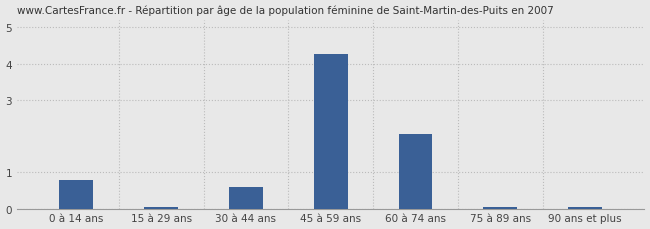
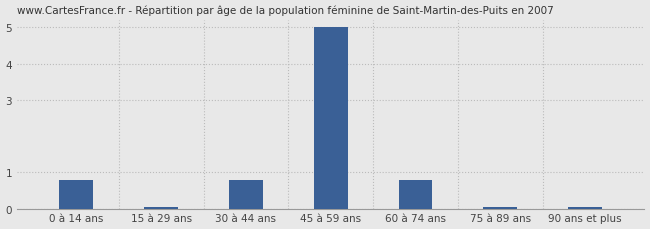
30 à 44 ans: 0.60 -> 0.80
45 à 59 ans: 4.25 -> 5.00
60 à 74 ans: 2.05 -> 0.80
